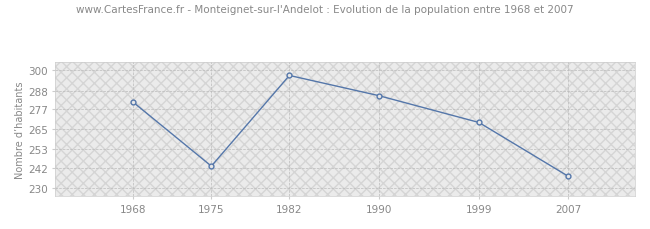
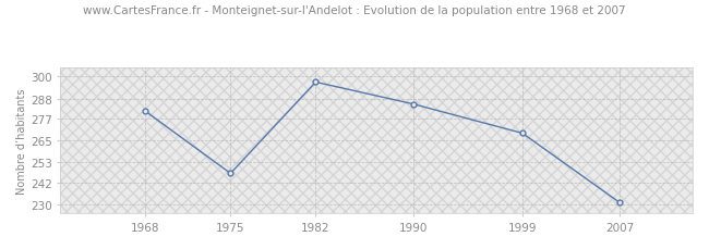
1975: 243 -> 247
2007: 237 -> 231
